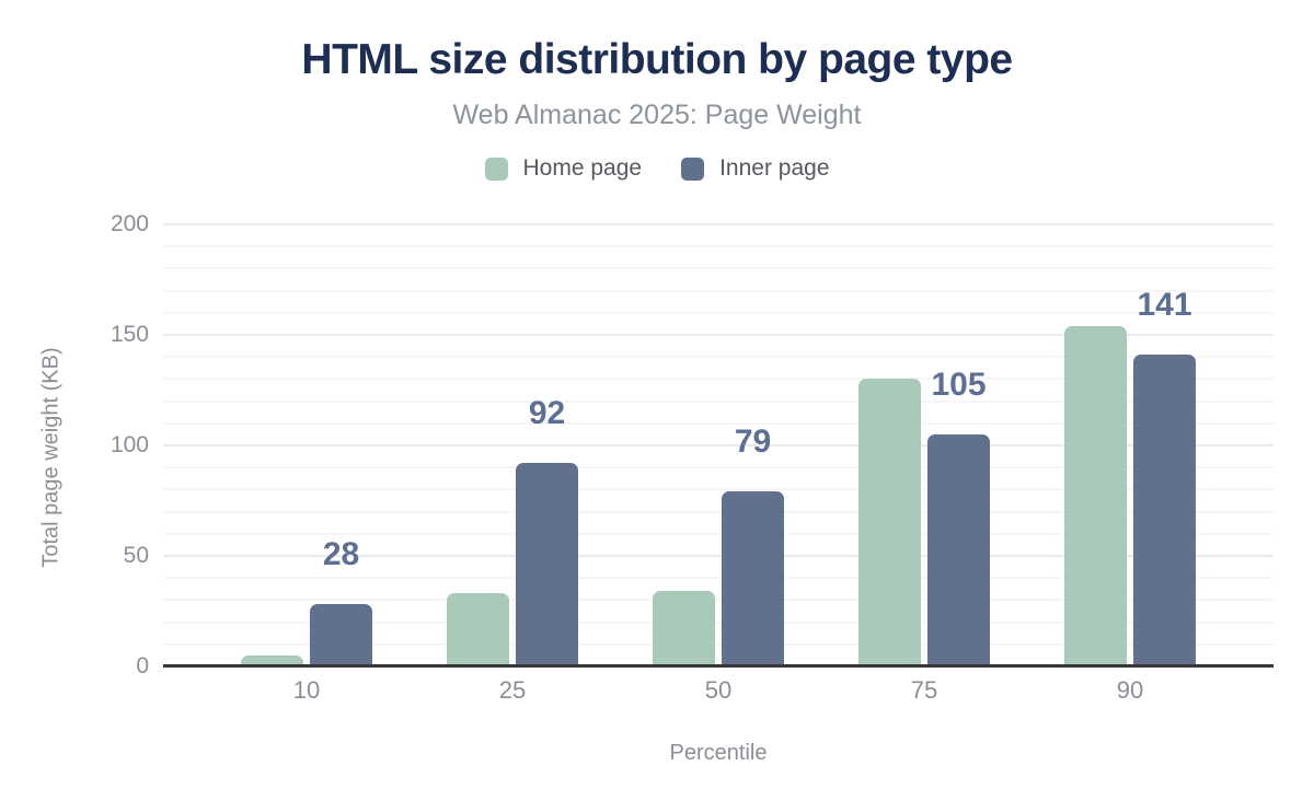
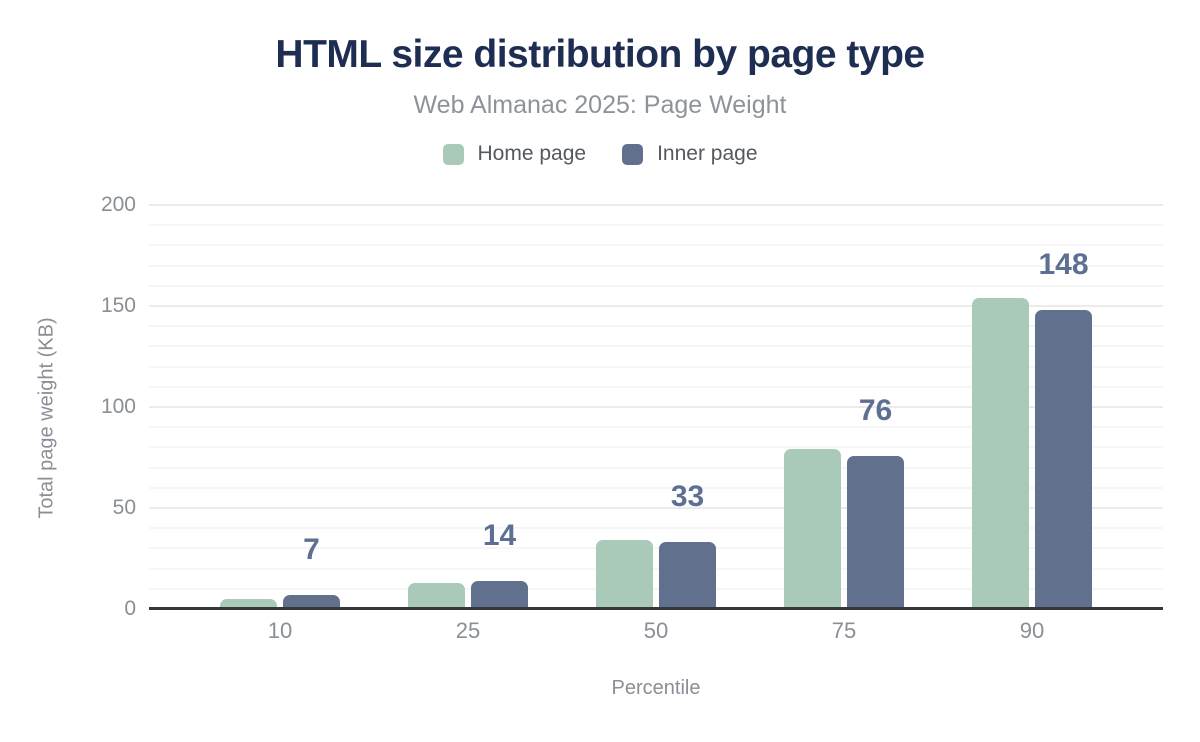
Inner page/10: 28 -> 7
Home page/25: 33 -> 13
Inner page/25: 92 -> 14
Inner page/50: 79 -> 33
Home page/75: 130 -> 79
Inner page/75: 105 -> 76
Inner page/90: 141 -> 148
